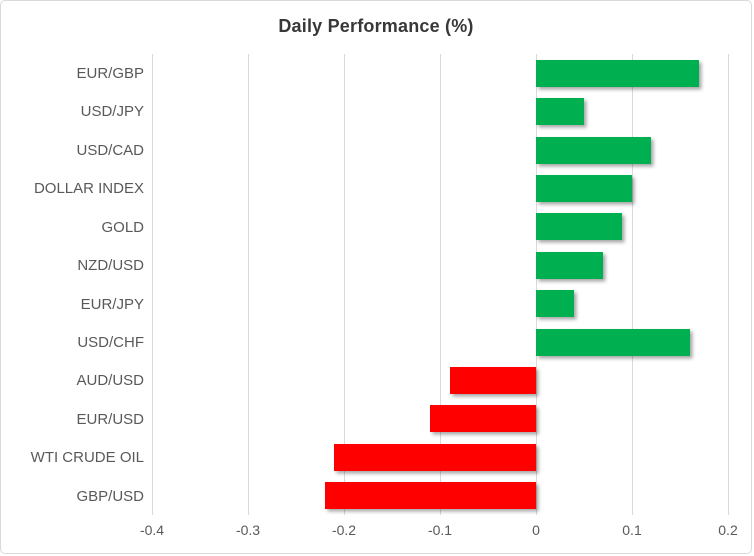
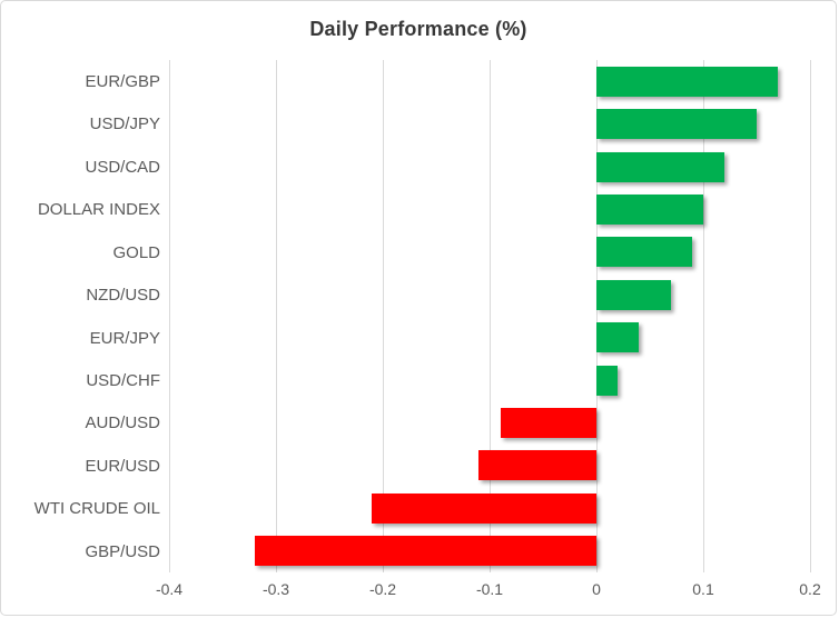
USD/JPY: 0.05 -> 0.15
USD/CHF: 0.16 -> 0.02
GBP/USD: -0.22 -> -0.32
